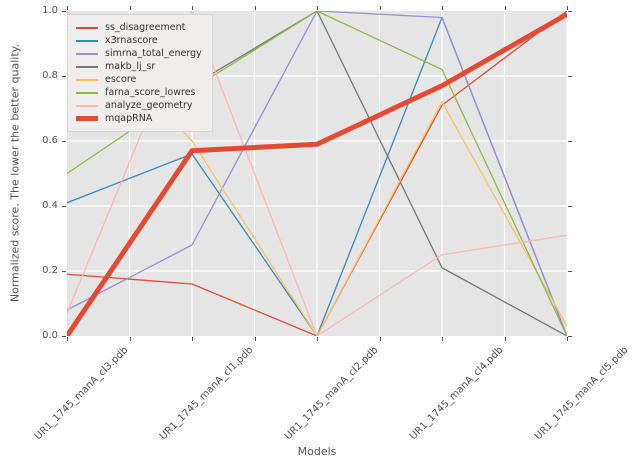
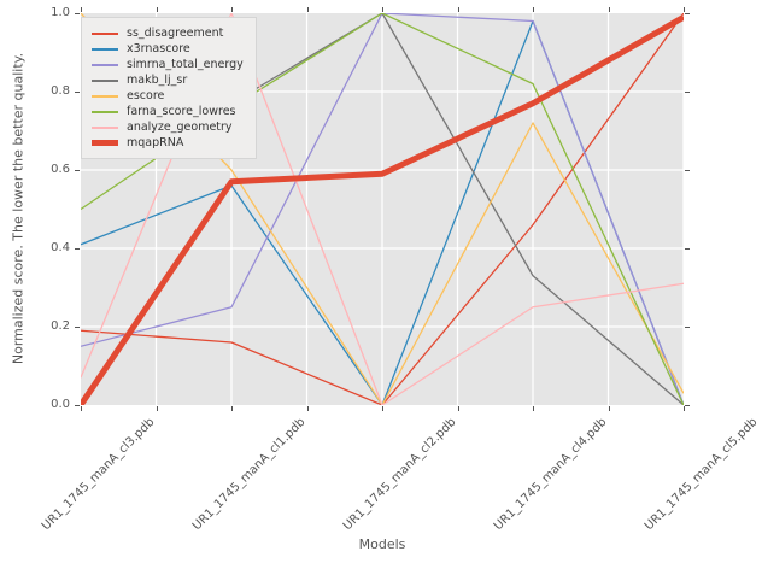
simrna_total_energy/UR1_1745_manA_cl3.pdb: 0.08 -> 0.15
simrna_total_energy/UR1_1745_manA_cl1.pdb: 0.28 -> 0.25
ss_disagreement/UR1_1745_manA_cl4.pdb: 0.71 -> 0.46
makb_lj_sr/UR1_1745_manA_cl4.pdb: 0.21 -> 0.33
